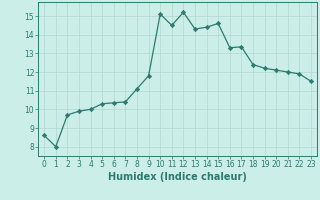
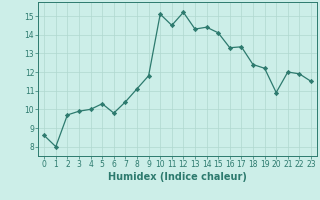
6: 10.3 -> 9.8
15: 14.6 -> 14.1
20: 12.1 -> 10.9
